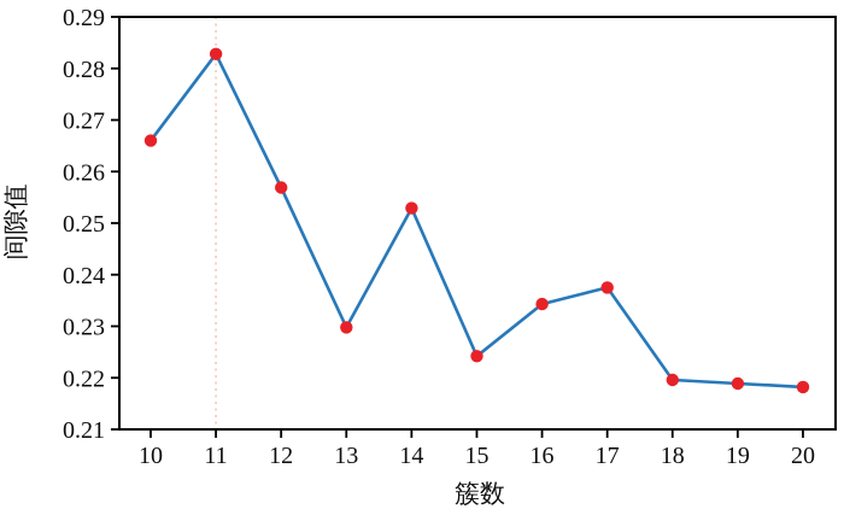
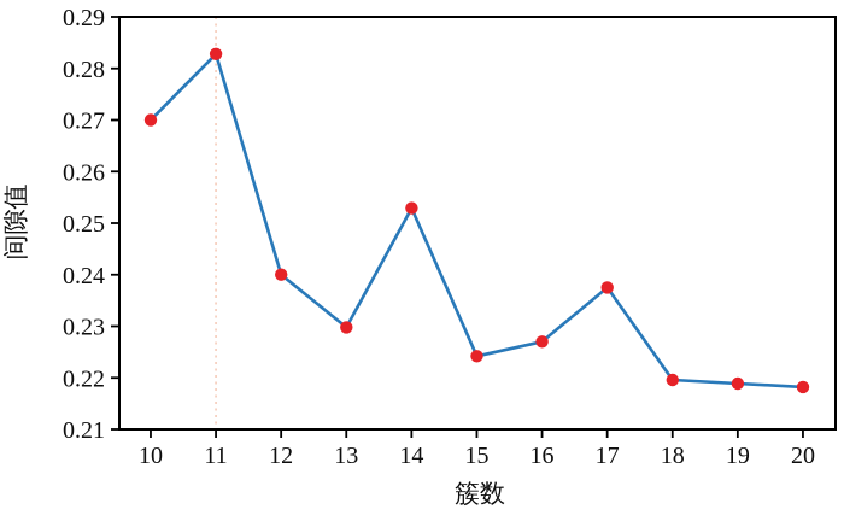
10: 0.266 -> 0.270
12: 0.257 -> 0.240
16: 0.234 -> 0.227
